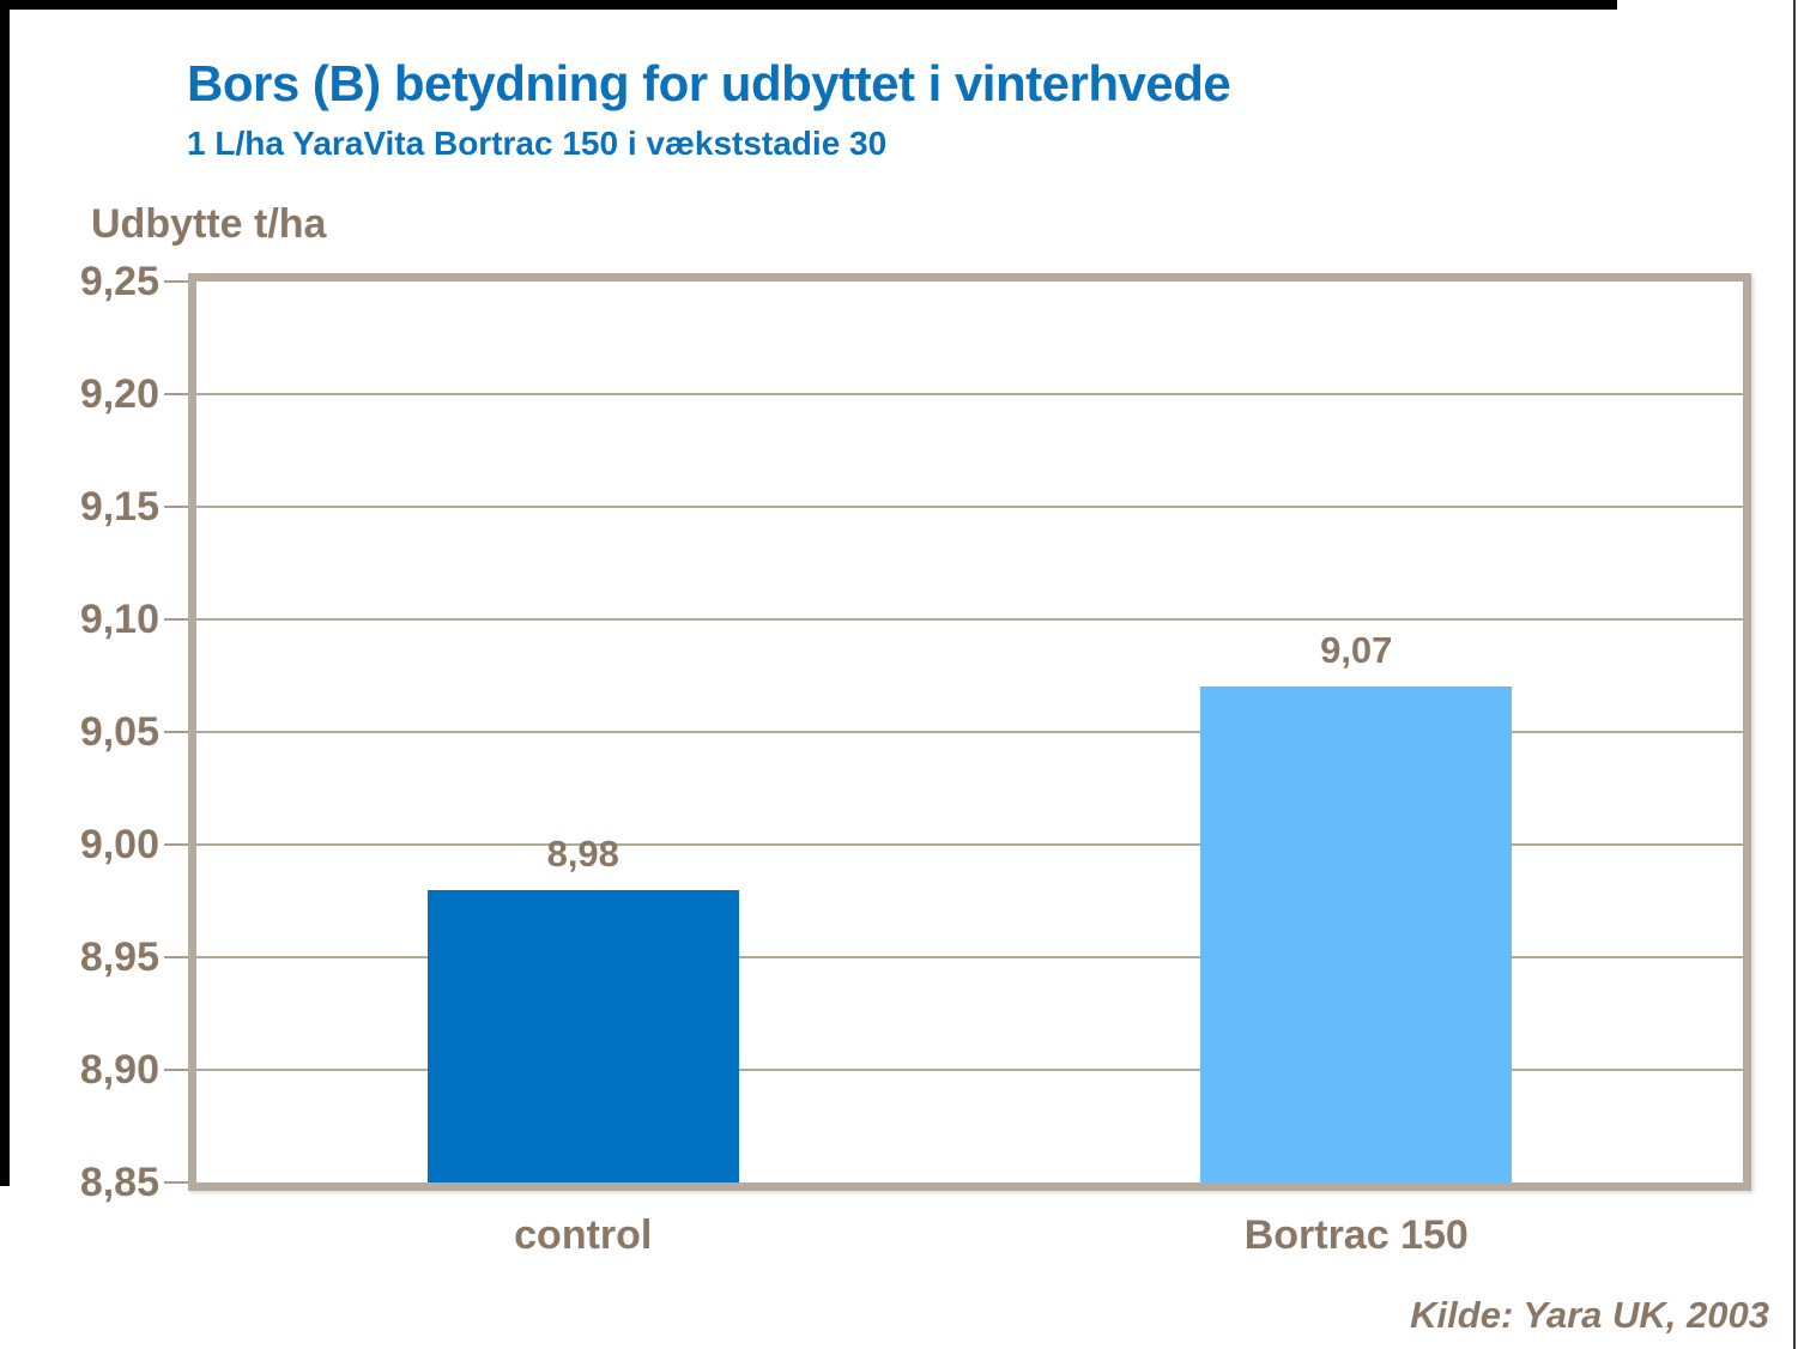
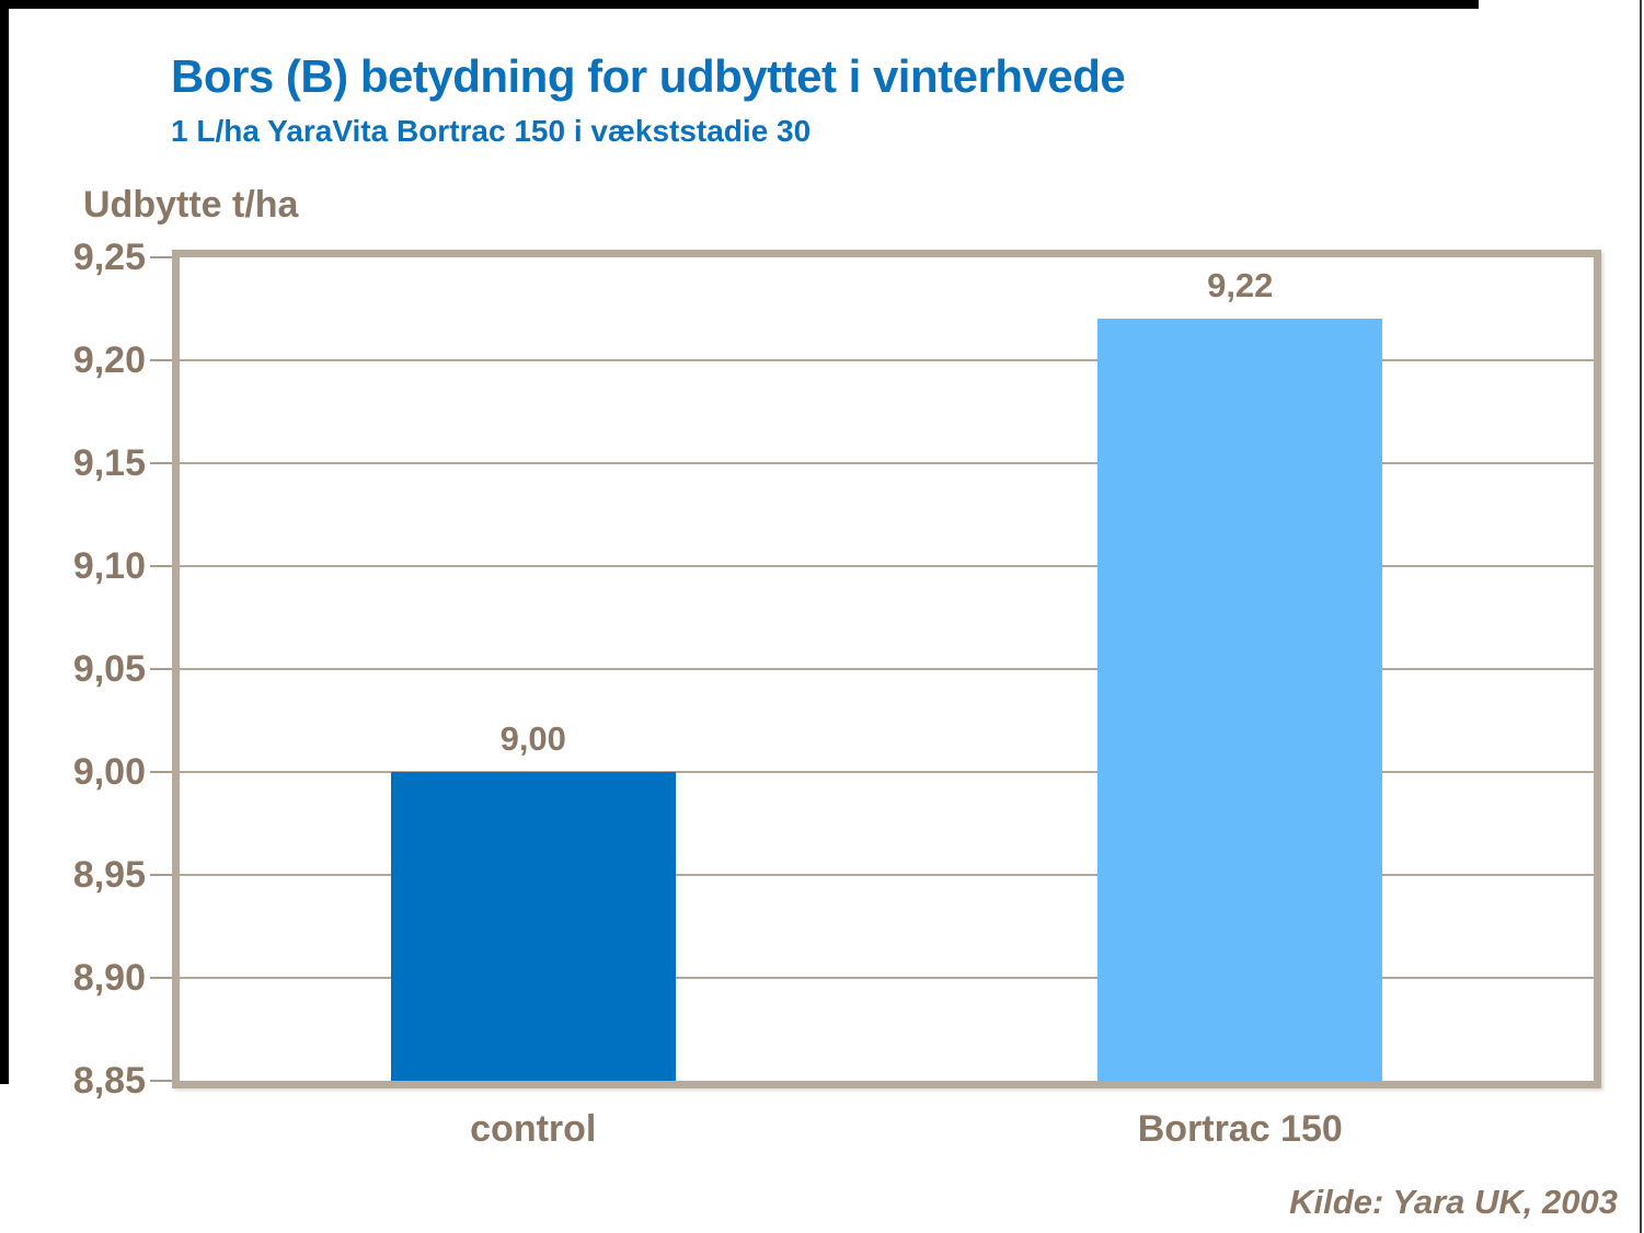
control: 8,98 -> 9,00
Bortrac 150: 9,07 -> 9,22
